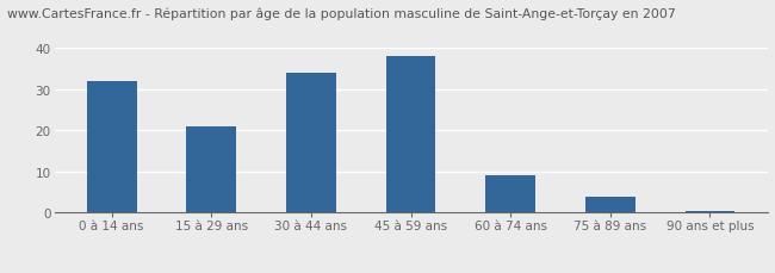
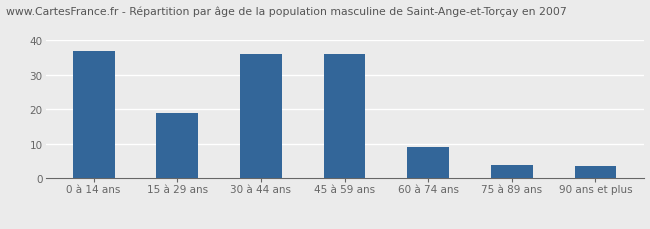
0 à 14 ans: 32.0 -> 37.0
15 à 29 ans: 21.0 -> 19.0
30 à 44 ans: 34.0 -> 36.0
45 à 59 ans: 38.0 -> 36.0
90 ans et plus: 0.5 -> 3.5
